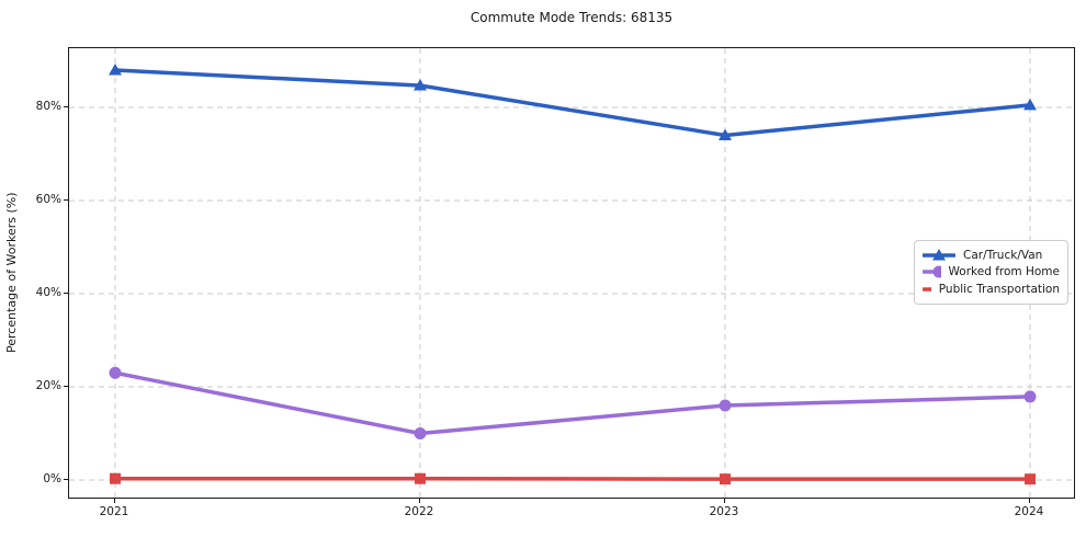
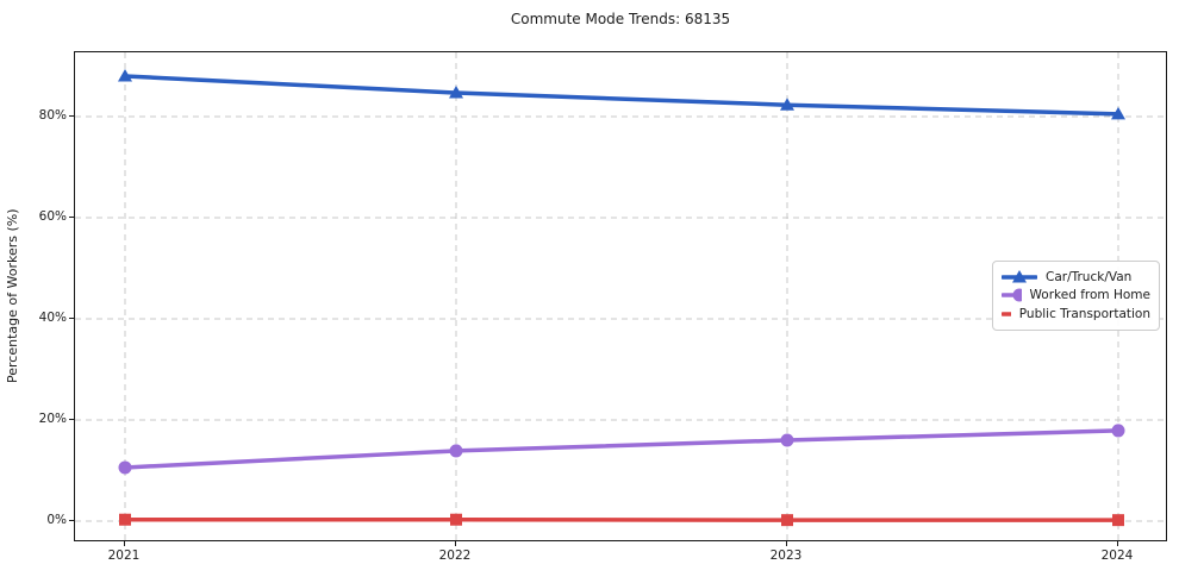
Worked from Home/2021: 23% -> 11%
Worked from Home/2022: 10% -> 14%
Car/Truck/Van/2023: 74% -> 82%
